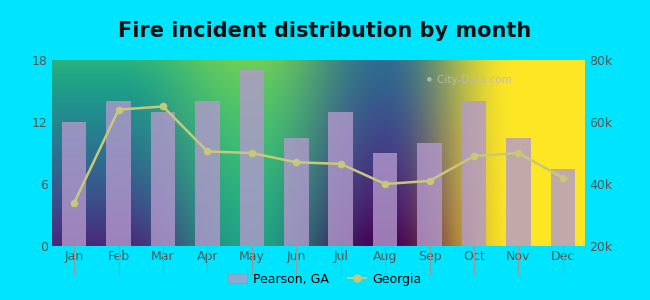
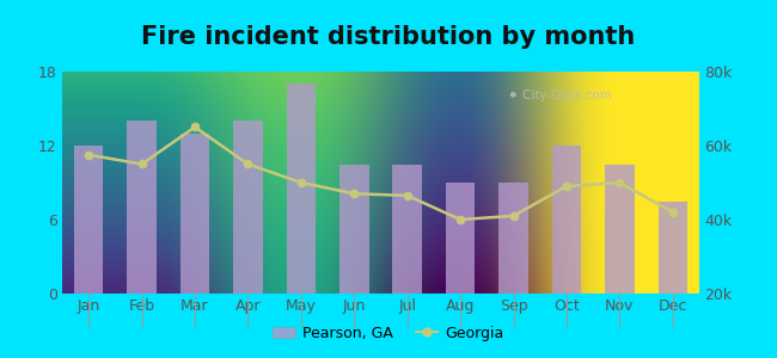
Georgia/Jan: 34.0k -> 57.5k
Georgia/Feb: 64.0k -> 55.0k
Georgia/Apr: 50.5k -> 55.0k
Pearson, GA/Jul: 13.0 -> 10.5
Pearson, GA/Sep: 10.0 -> 9.0
Pearson, GA/Oct: 14.0 -> 12.0
